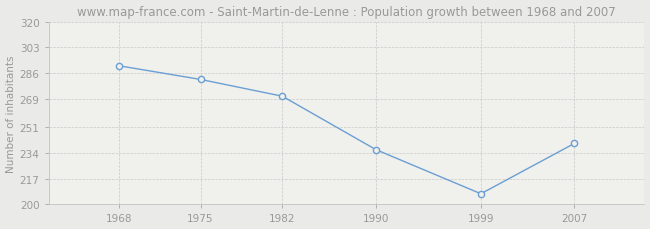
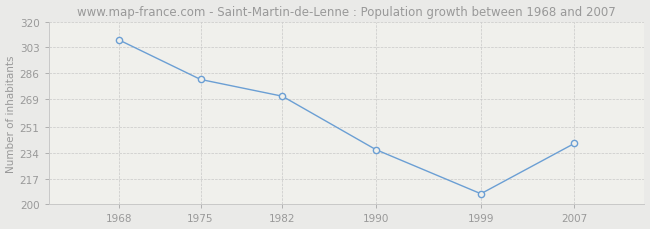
1968: 291 -> 308
